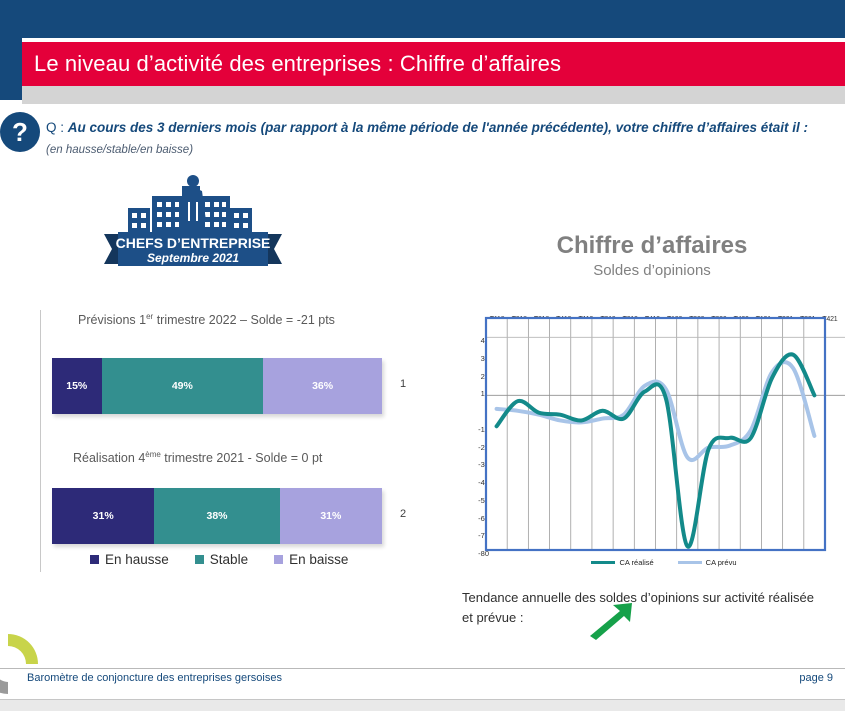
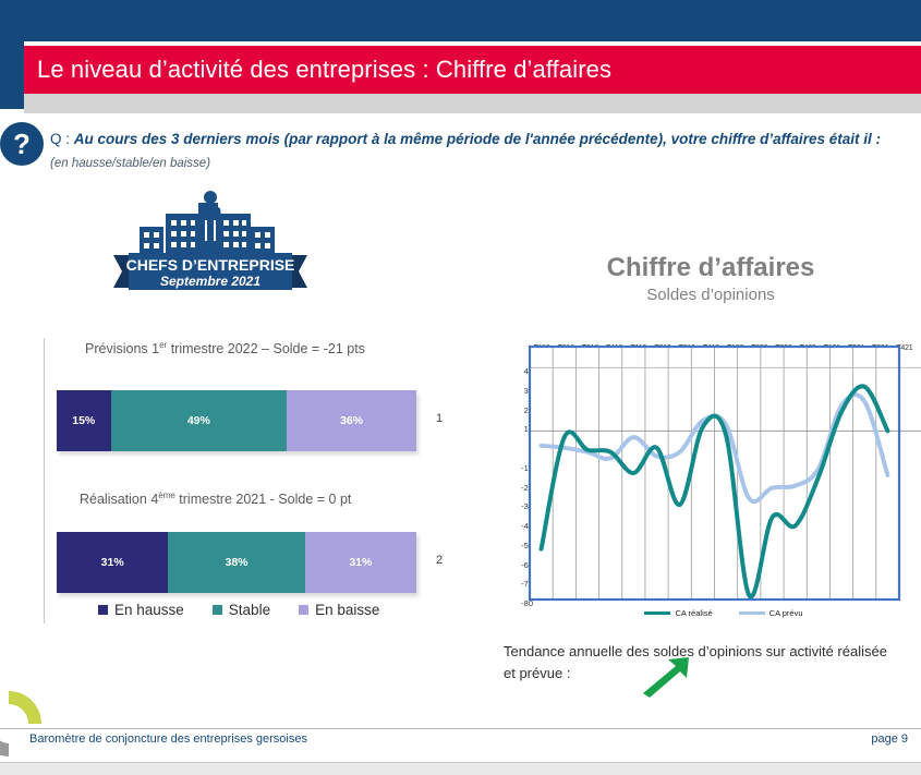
CA réalisé/T118: -16 -> -56
CA réalisé/T119: -13 -> -20
CA prévu/T119: -14 -> -3
CA réalisé/T319: -12 -> -35
CA réalisé/T320: -28 -> -41
CA réalisé/T420: -22 -> -45
